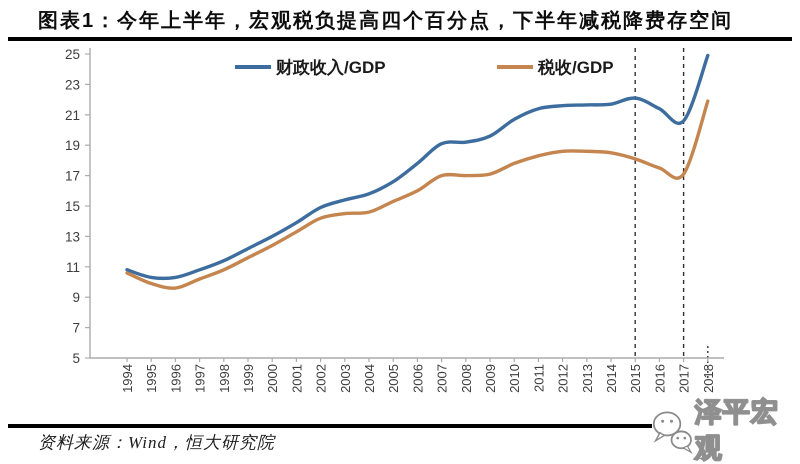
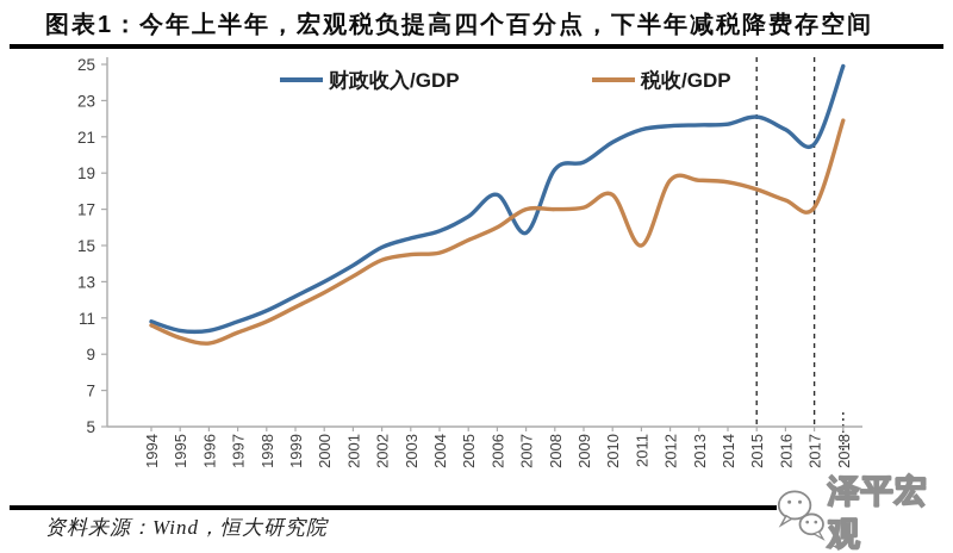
财政收入/GDP/2007: 19.1 -> 15.7
税收/GDP/2011: 18.3 -> 15.0
